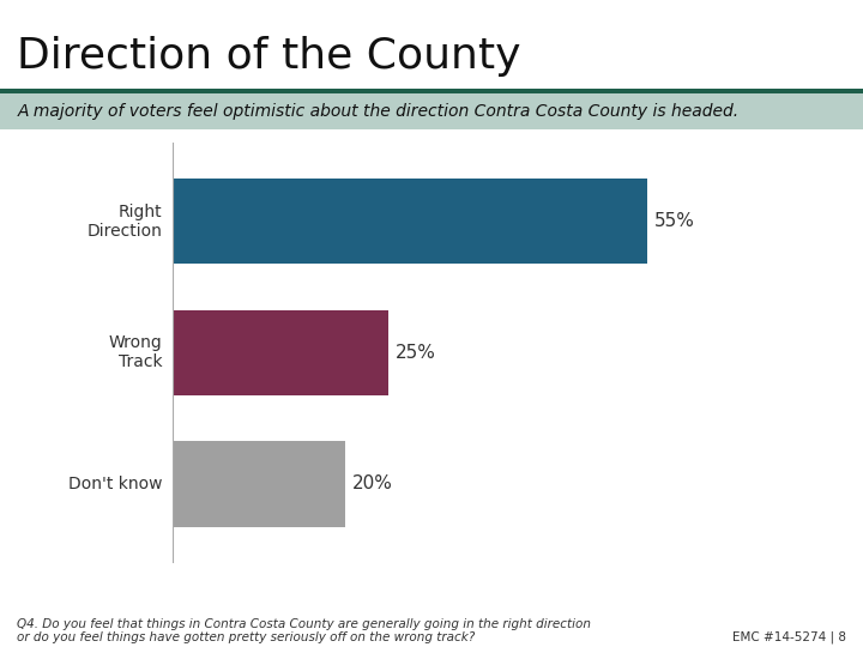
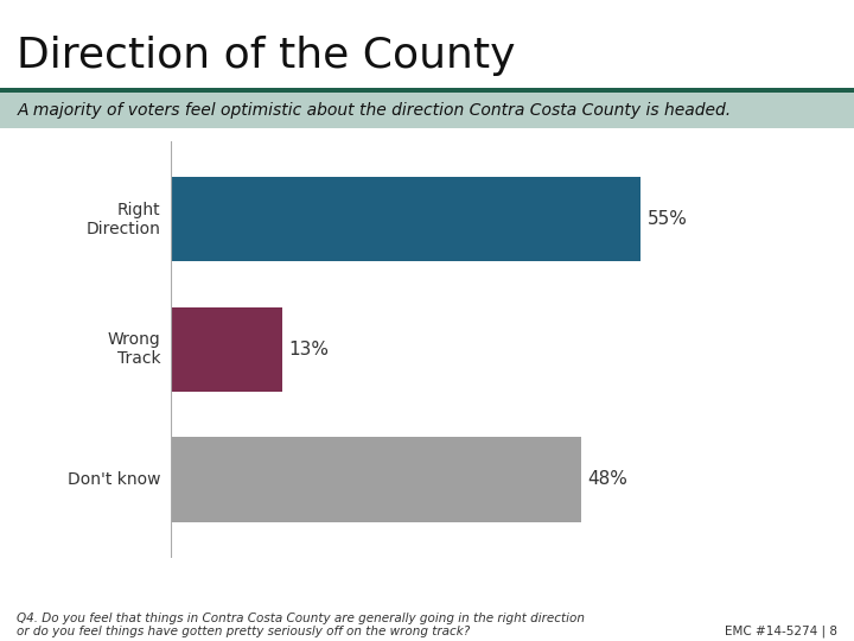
Wrong Track: 25% -> 13%
Don't know: 20% -> 48%
